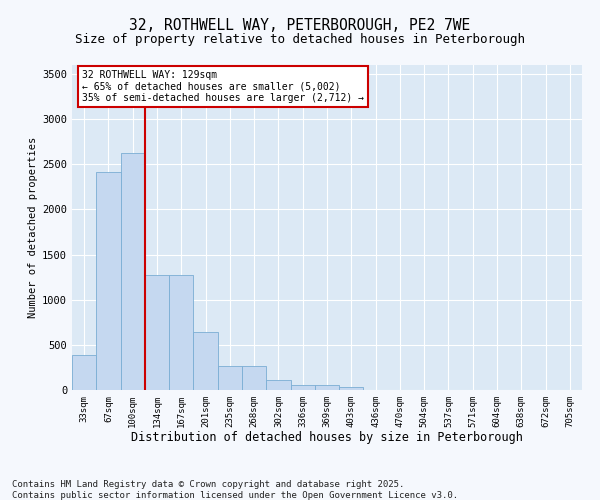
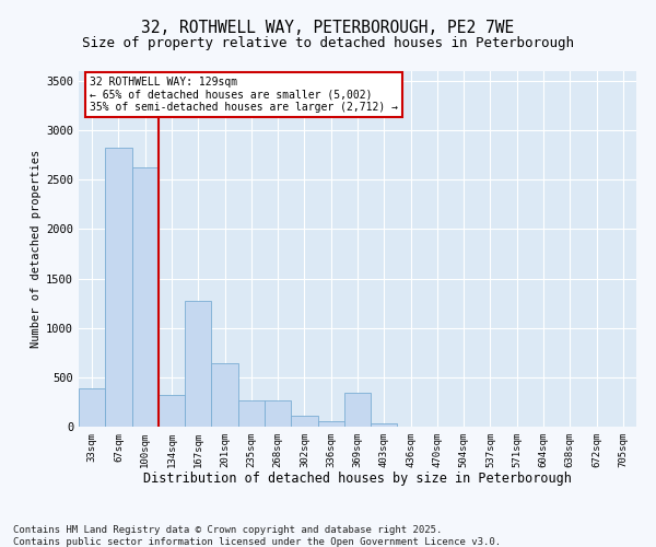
67sqm: 2420 -> 2820
134sqm: 1270 -> 320
369sqm: 50 -> 340
